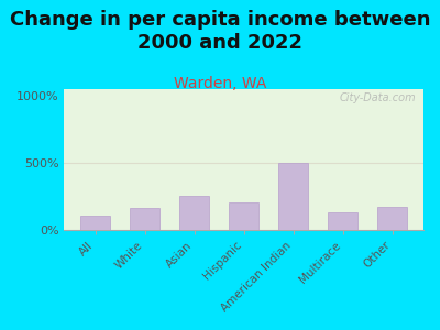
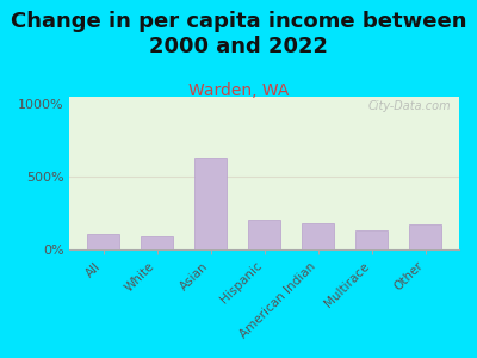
White: 160% -> 90%
Asian: 250% -> 630%
American Indian: 500% -> 180%
